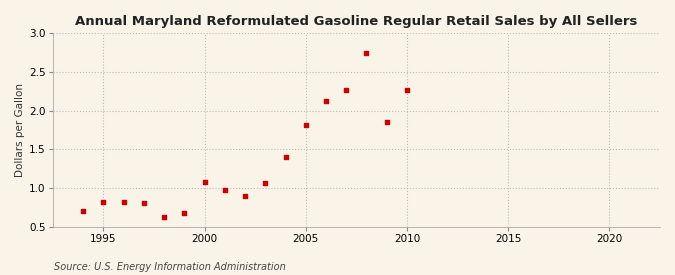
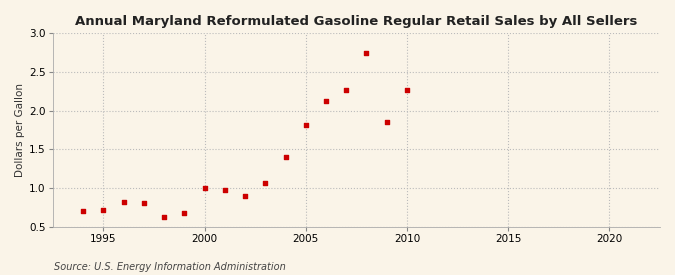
1995: 0.82 -> 0.71
2000: 1.08 -> 1.00
